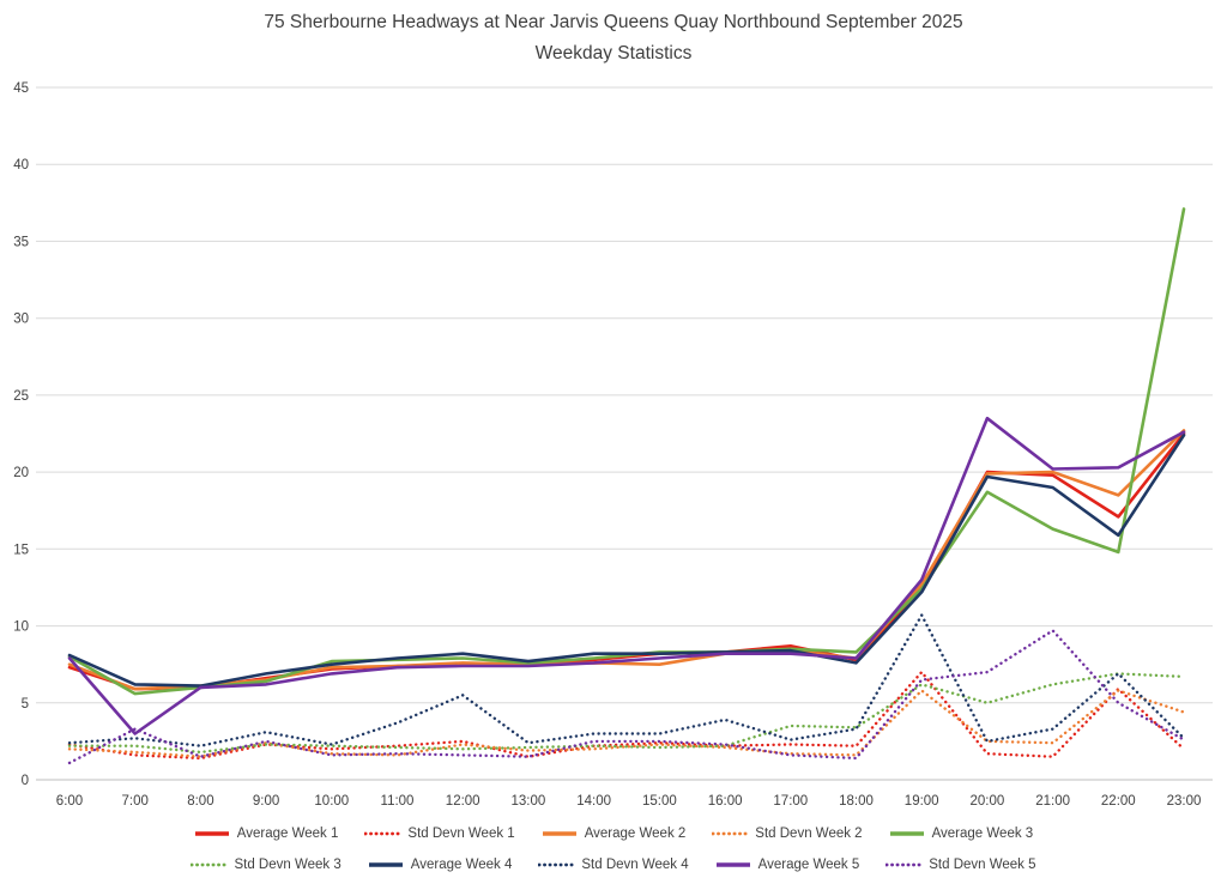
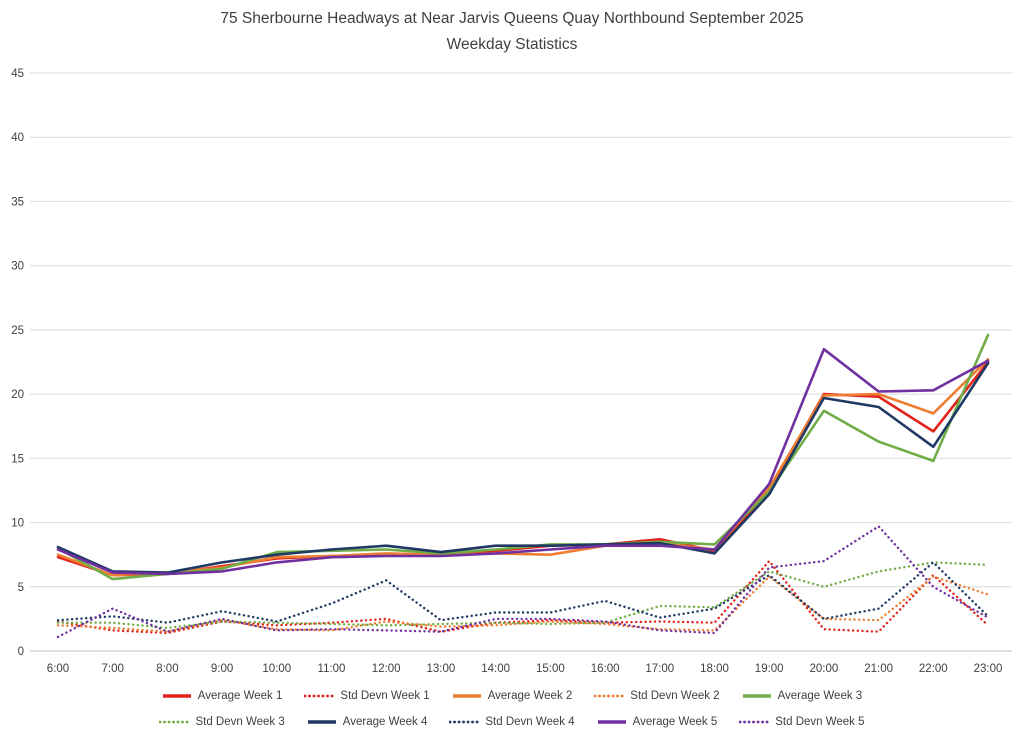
Average Week 5/7:00: 3.0 -> 6.1
Std Devn Week 4/19:00: 10.7 -> 5.9
Average Week 3/23:00: 37.1 -> 24.6
